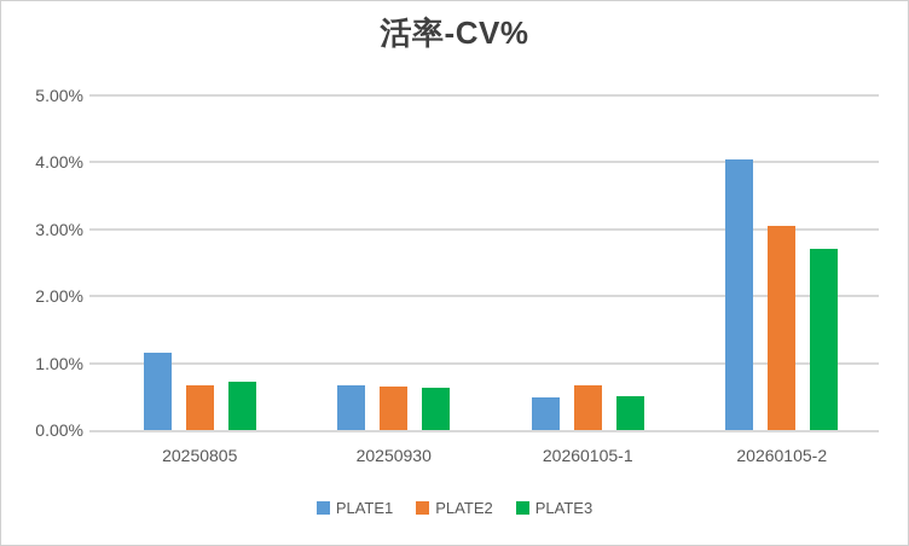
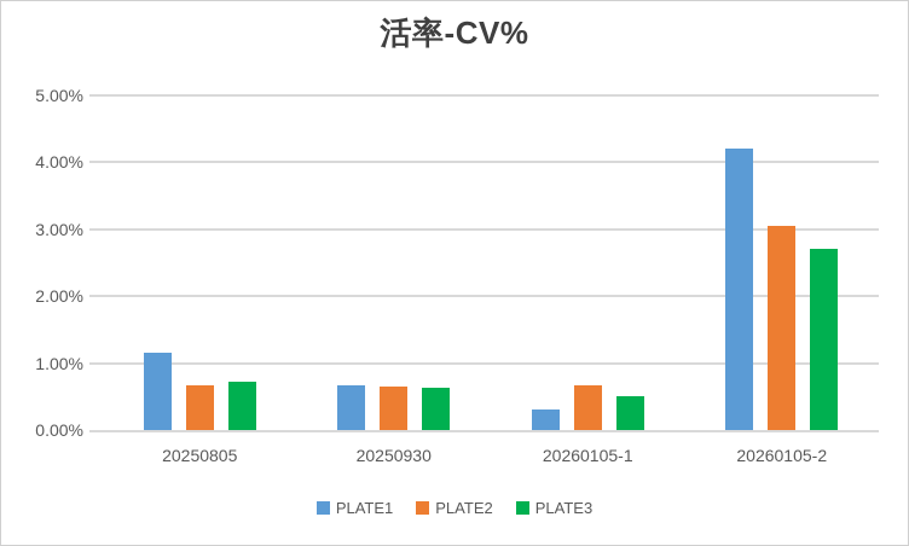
PLATE1/20260105-1: 0.5% -> 0.3%
PLATE1/20260105-2: 4.0% -> 4.2%
